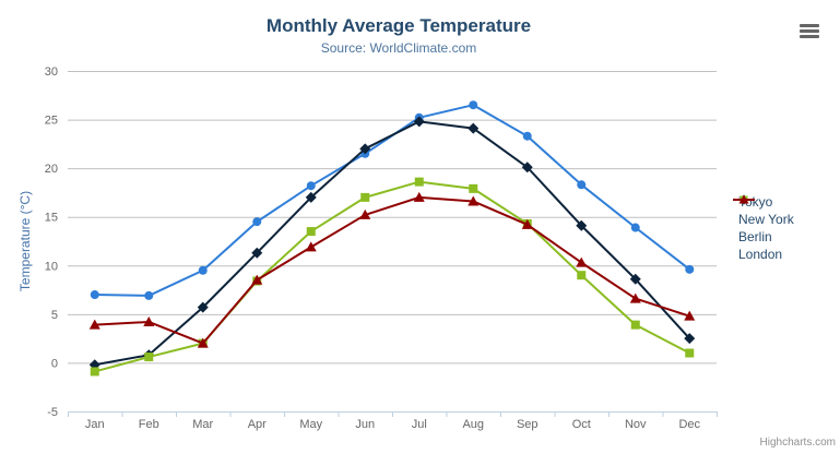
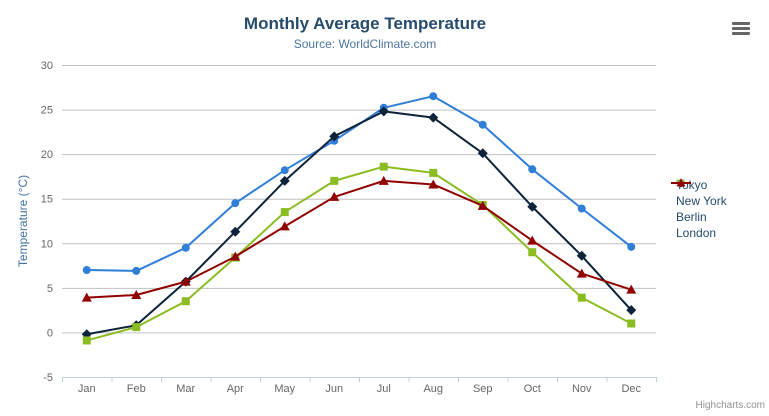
Berlin/Mar: 2 -> 4
London/Mar: 2 -> 6
